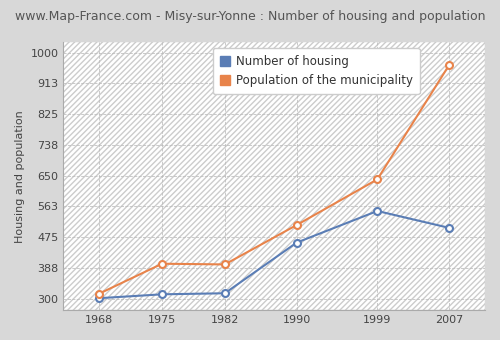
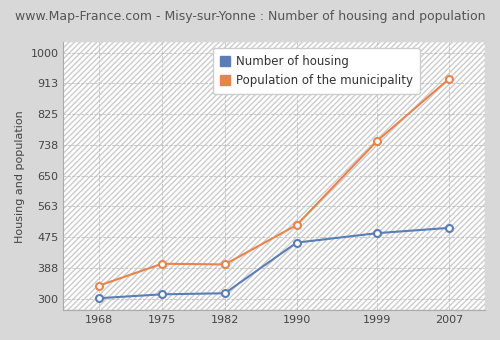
Population of the municipality/1968: 315 -> 338
Number of housing/1999: 550 -> 487
Population of the municipality/1999: 640 -> 750
Population of the municipality/2007: 965 -> 926
